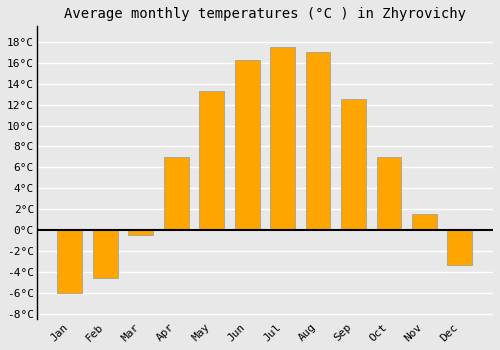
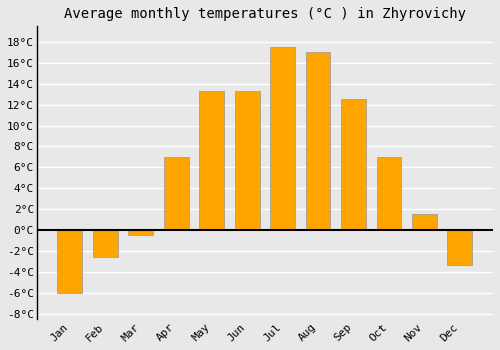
Feb: -4.6°C -> -2.6°C
Jun: 16.3°C -> 13.3°C
